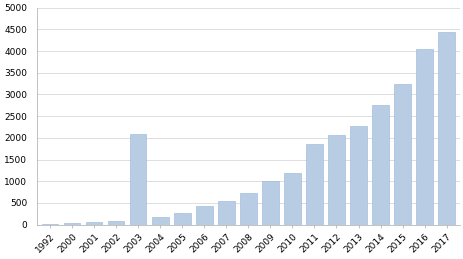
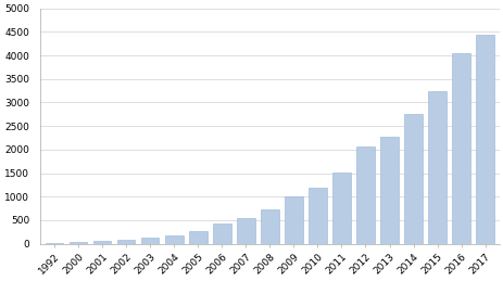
2003: 2100 -> 130
2011: 1850 -> 1520
